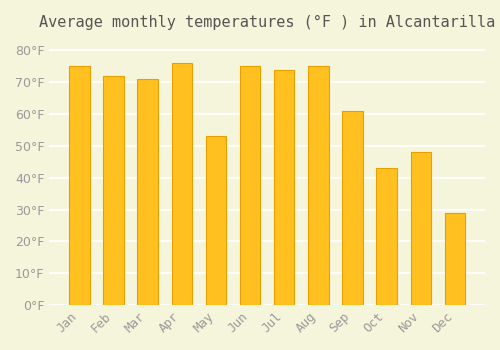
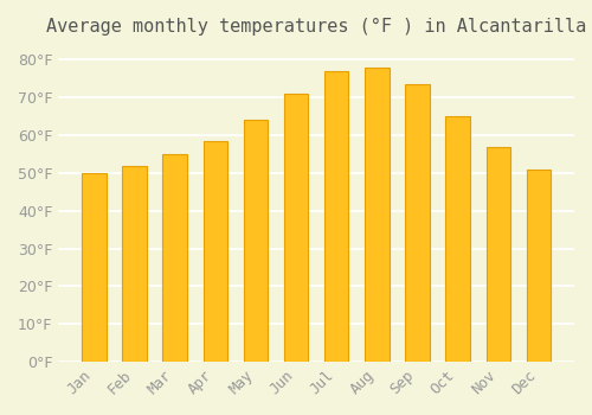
Jan: 75.0°F -> 50.0°F
Feb: 72.0°F -> 52.0°F
Mar: 71.0°F -> 55.0°F
Apr: 76.0°F -> 58.5°F
May: 53.0°F -> 64.0°F
Jun: 75.0°F -> 71.0°F
Jul: 74.0°F -> 77.0°F
Aug: 75.0°F -> 78.0°F
Sep: 61.0°F -> 73.5°F
Oct: 43.0°F -> 65.0°F
Nov: 48.0°F -> 57.0°F
Dec: 29.0°F -> 51.0°F
